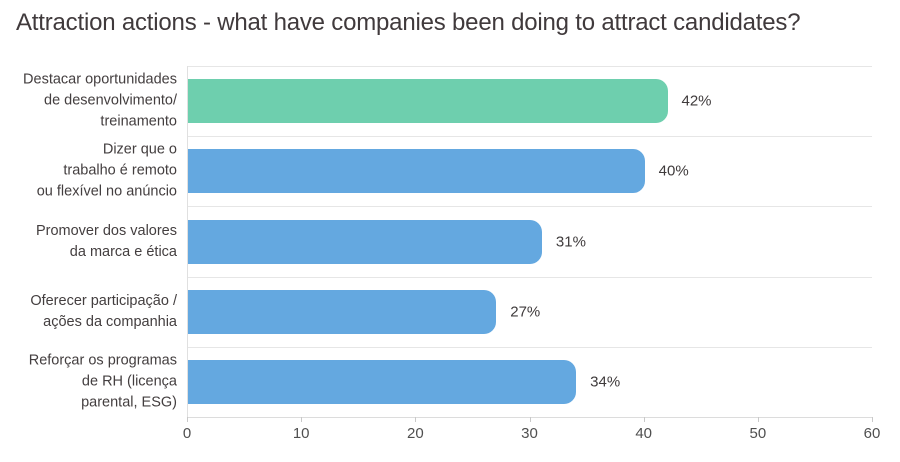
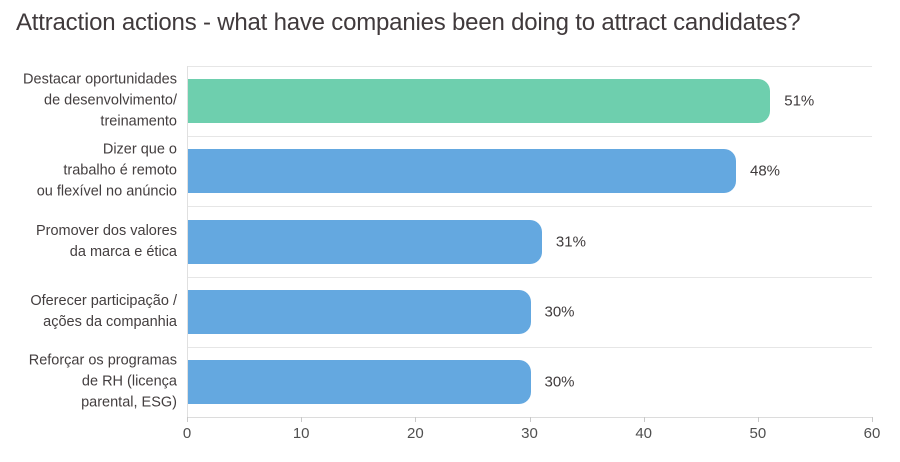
Destacar oportunidades de desenvolvimento/ treinamento: 42% -> 51%
Dizer que o trabalho é remoto ou flexível no anúncio: 40% -> 48%
Oferecer participação / ações da companhia: 27% -> 30%
Reforçar os programas de RH (licença parental, ESG): 34% -> 30%
